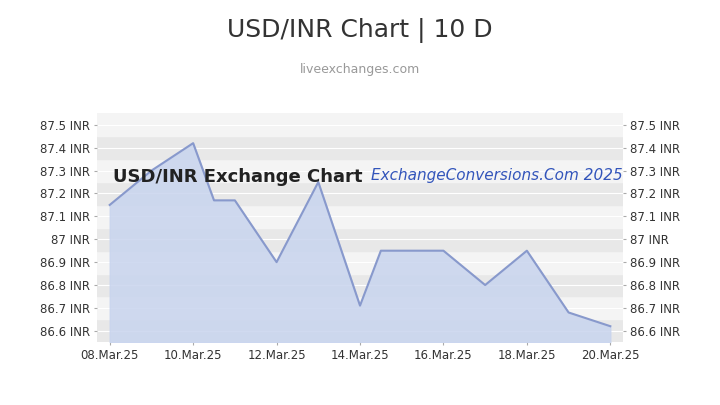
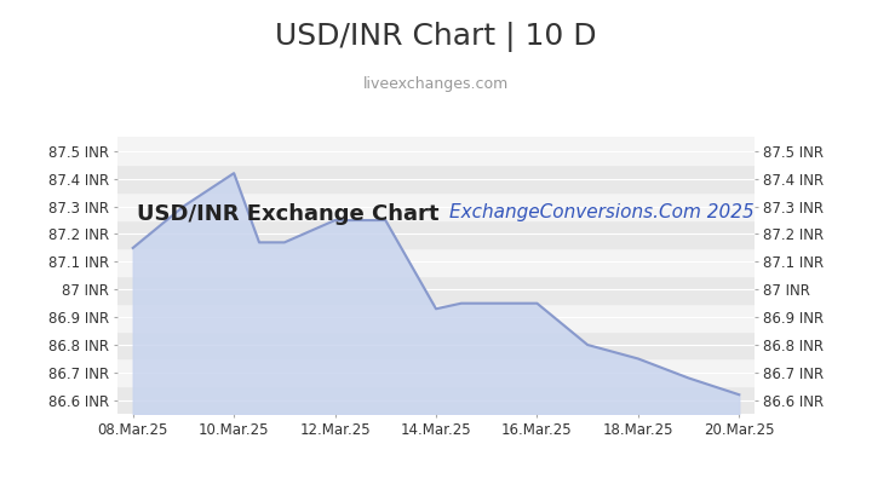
12.Mar.25: 86.90 INR -> 87.25 INR
14.Mar.25: 86.71 INR -> 86.93 INR
18.Mar.25: 86.95 INR -> 86.75 INR
